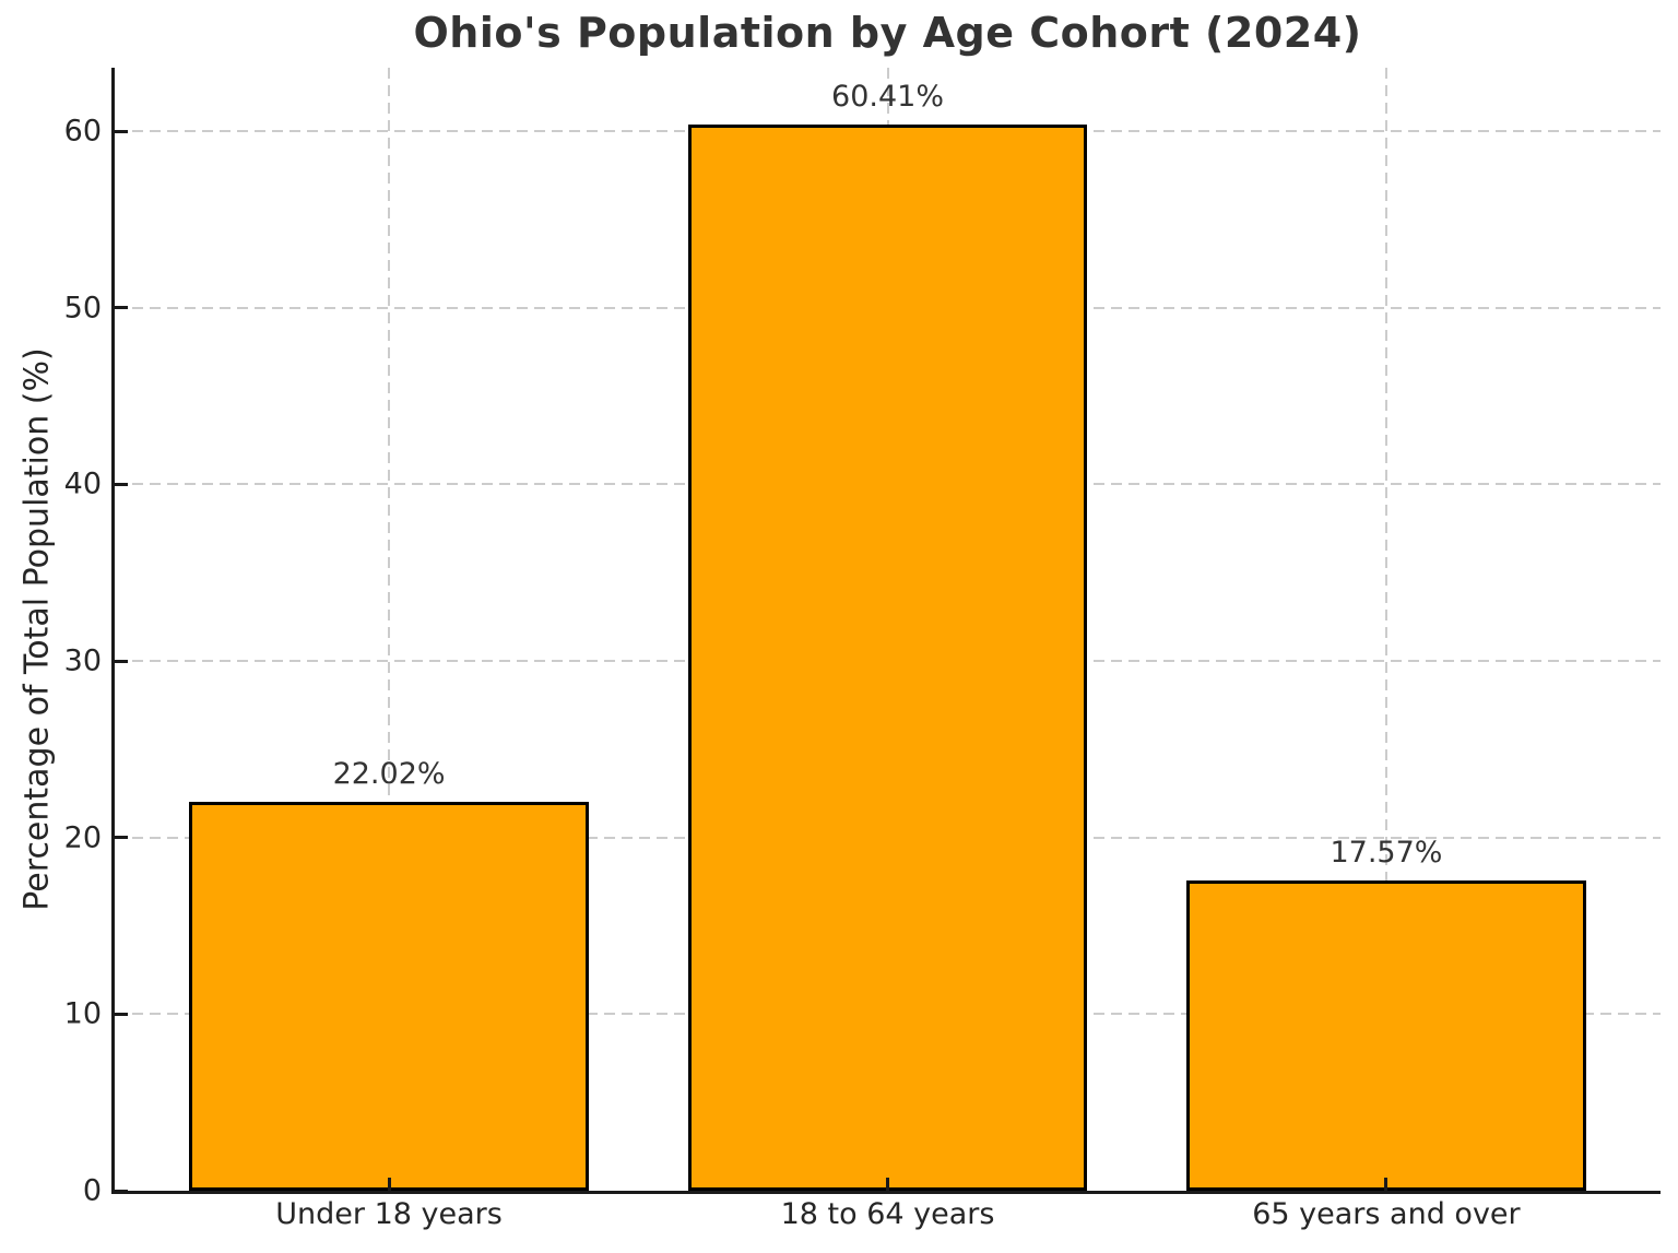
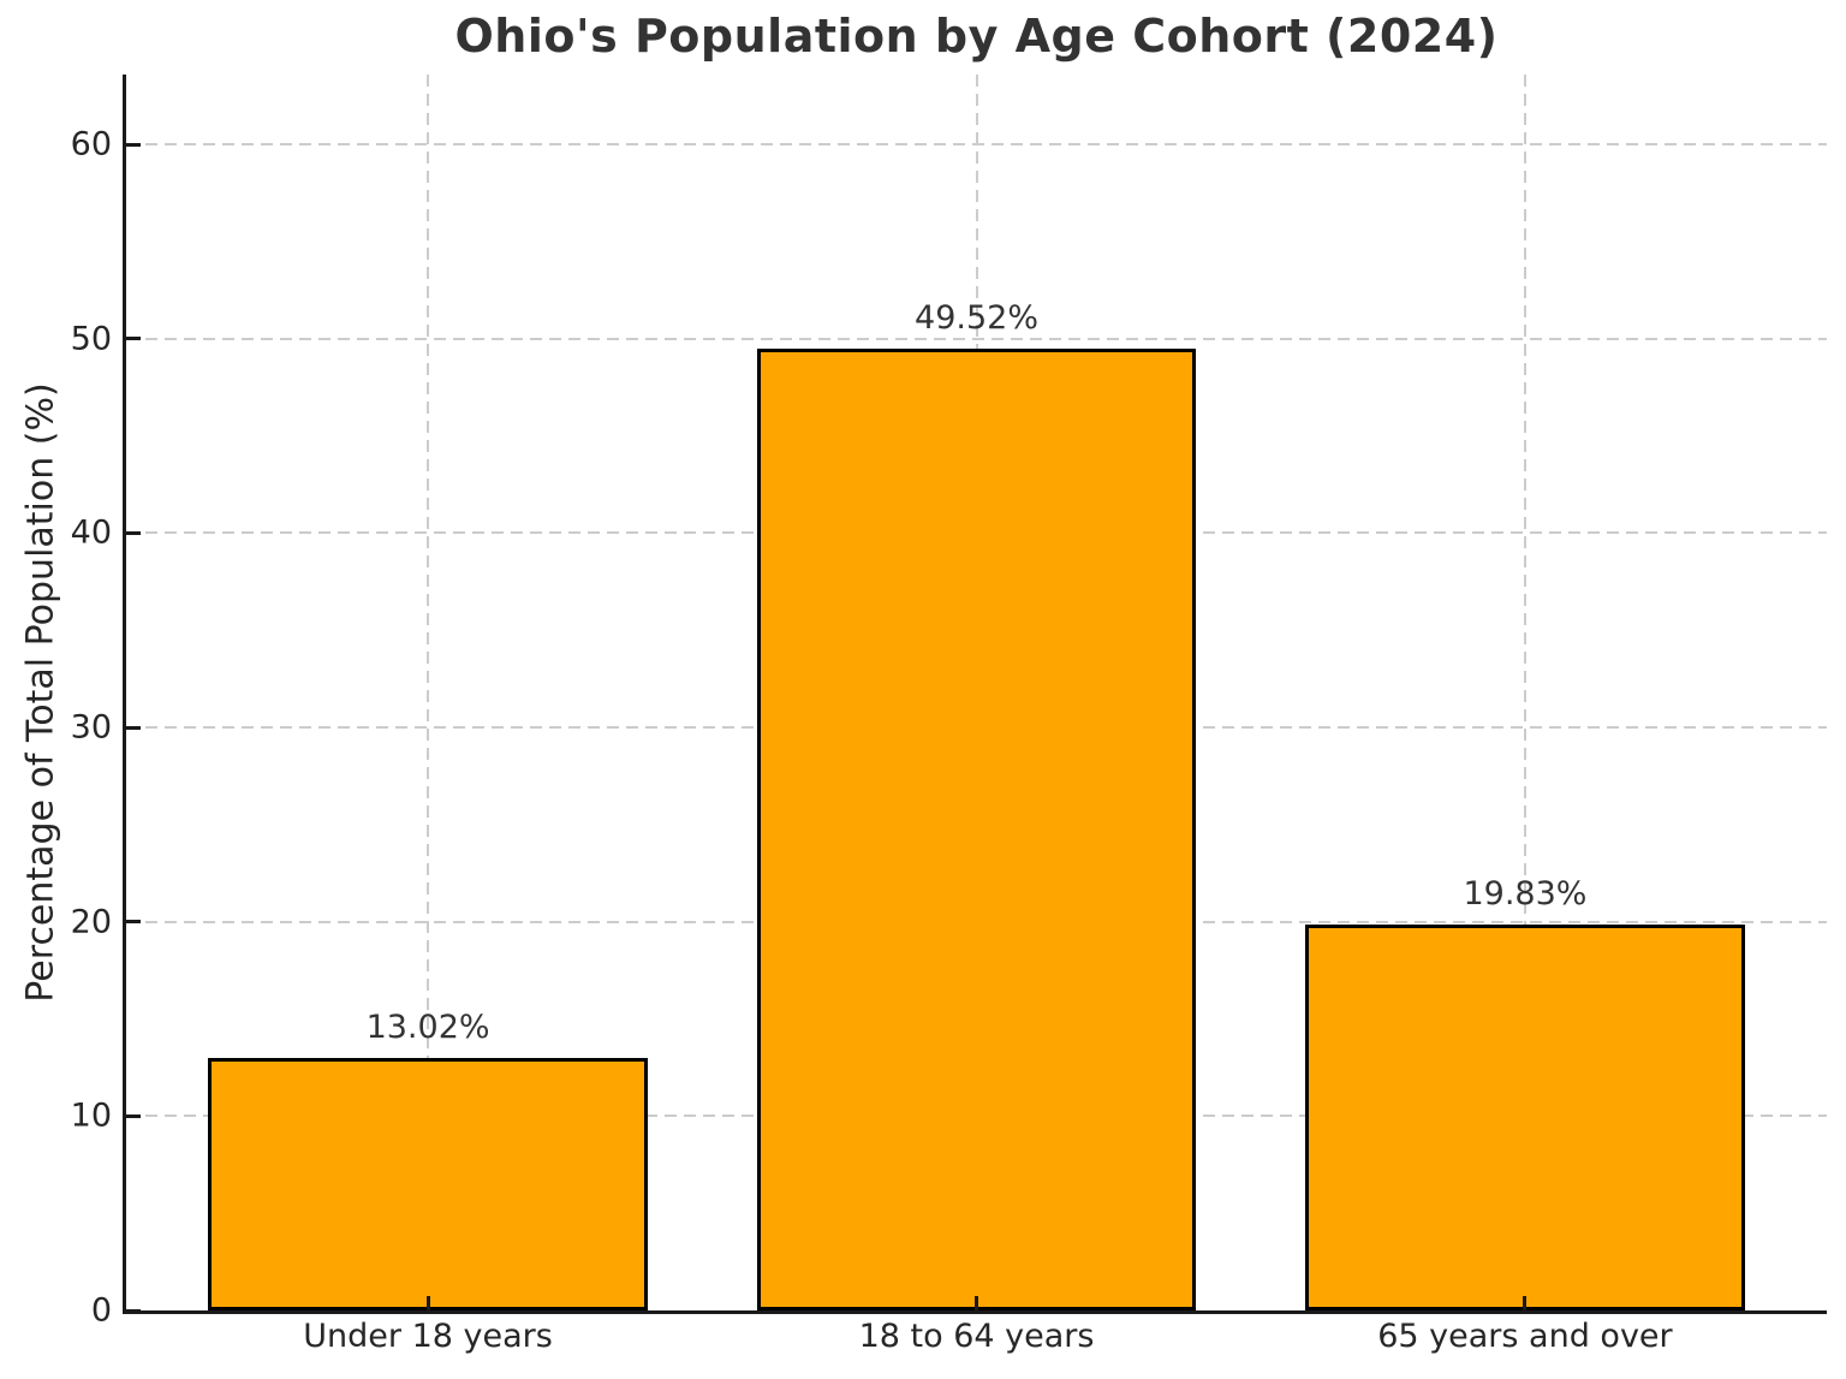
Under 18 years: 22.02% -> 13.02%
18 to 64 years: 60.41% -> 49.52%
65 years and over: 17.57% -> 19.83%
